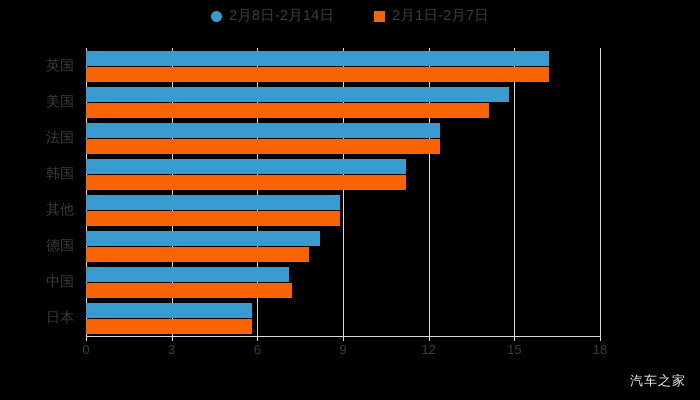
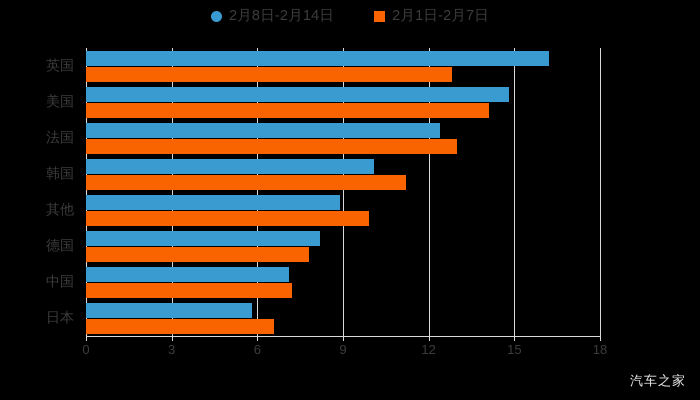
2月1日-2月7日/英国: 16.2 -> 12.8
2月1日-2月7日/法国: 12.4 -> 13.0
2月8日-2月14日/韩国: 11.2 -> 10.1
2月1日-2月7日/其他: 8.9 -> 9.9
2月1日-2月7日/日本: 5.8 -> 6.6
